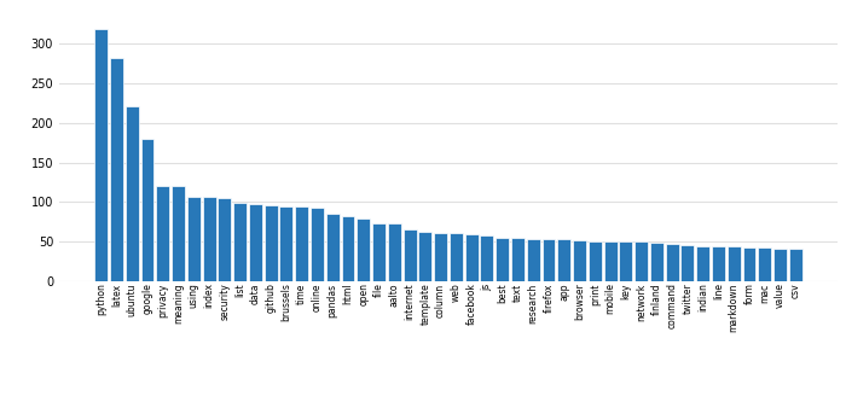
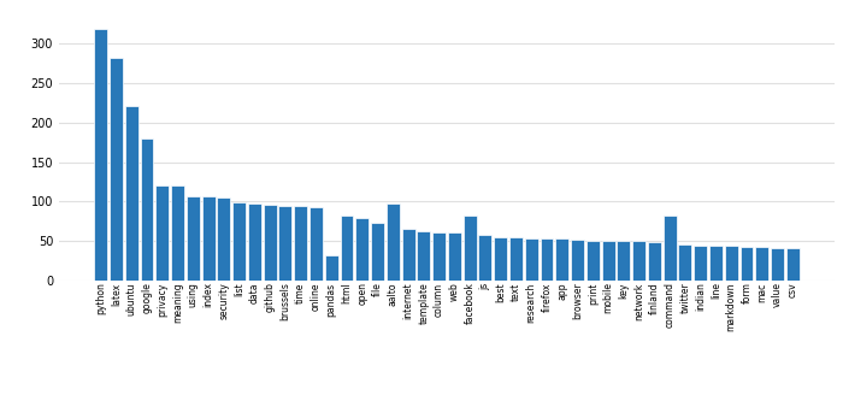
pandas: 85 -> 32
aalto: 73 -> 98
facebook: 60 -> 82
command: 48 -> 82
